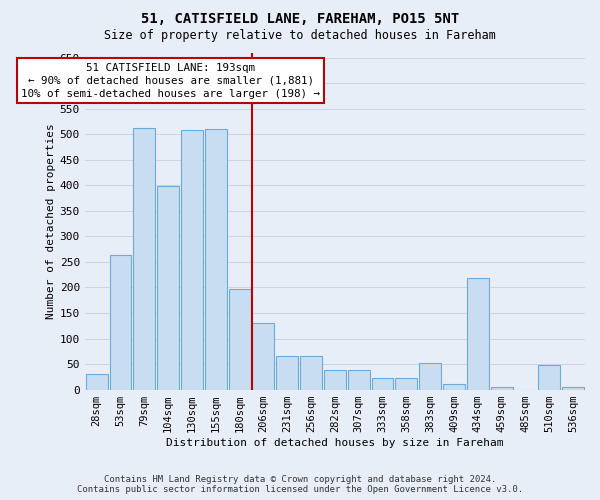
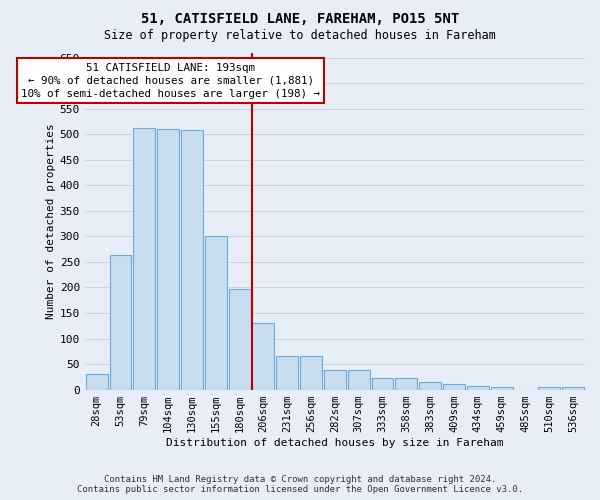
104sqm: 398 -> 511
155sqm: 510 -> 300
383sqm: 52 -> 15
434sqm: 218 -> 7
510sqm: 48 -> 5
